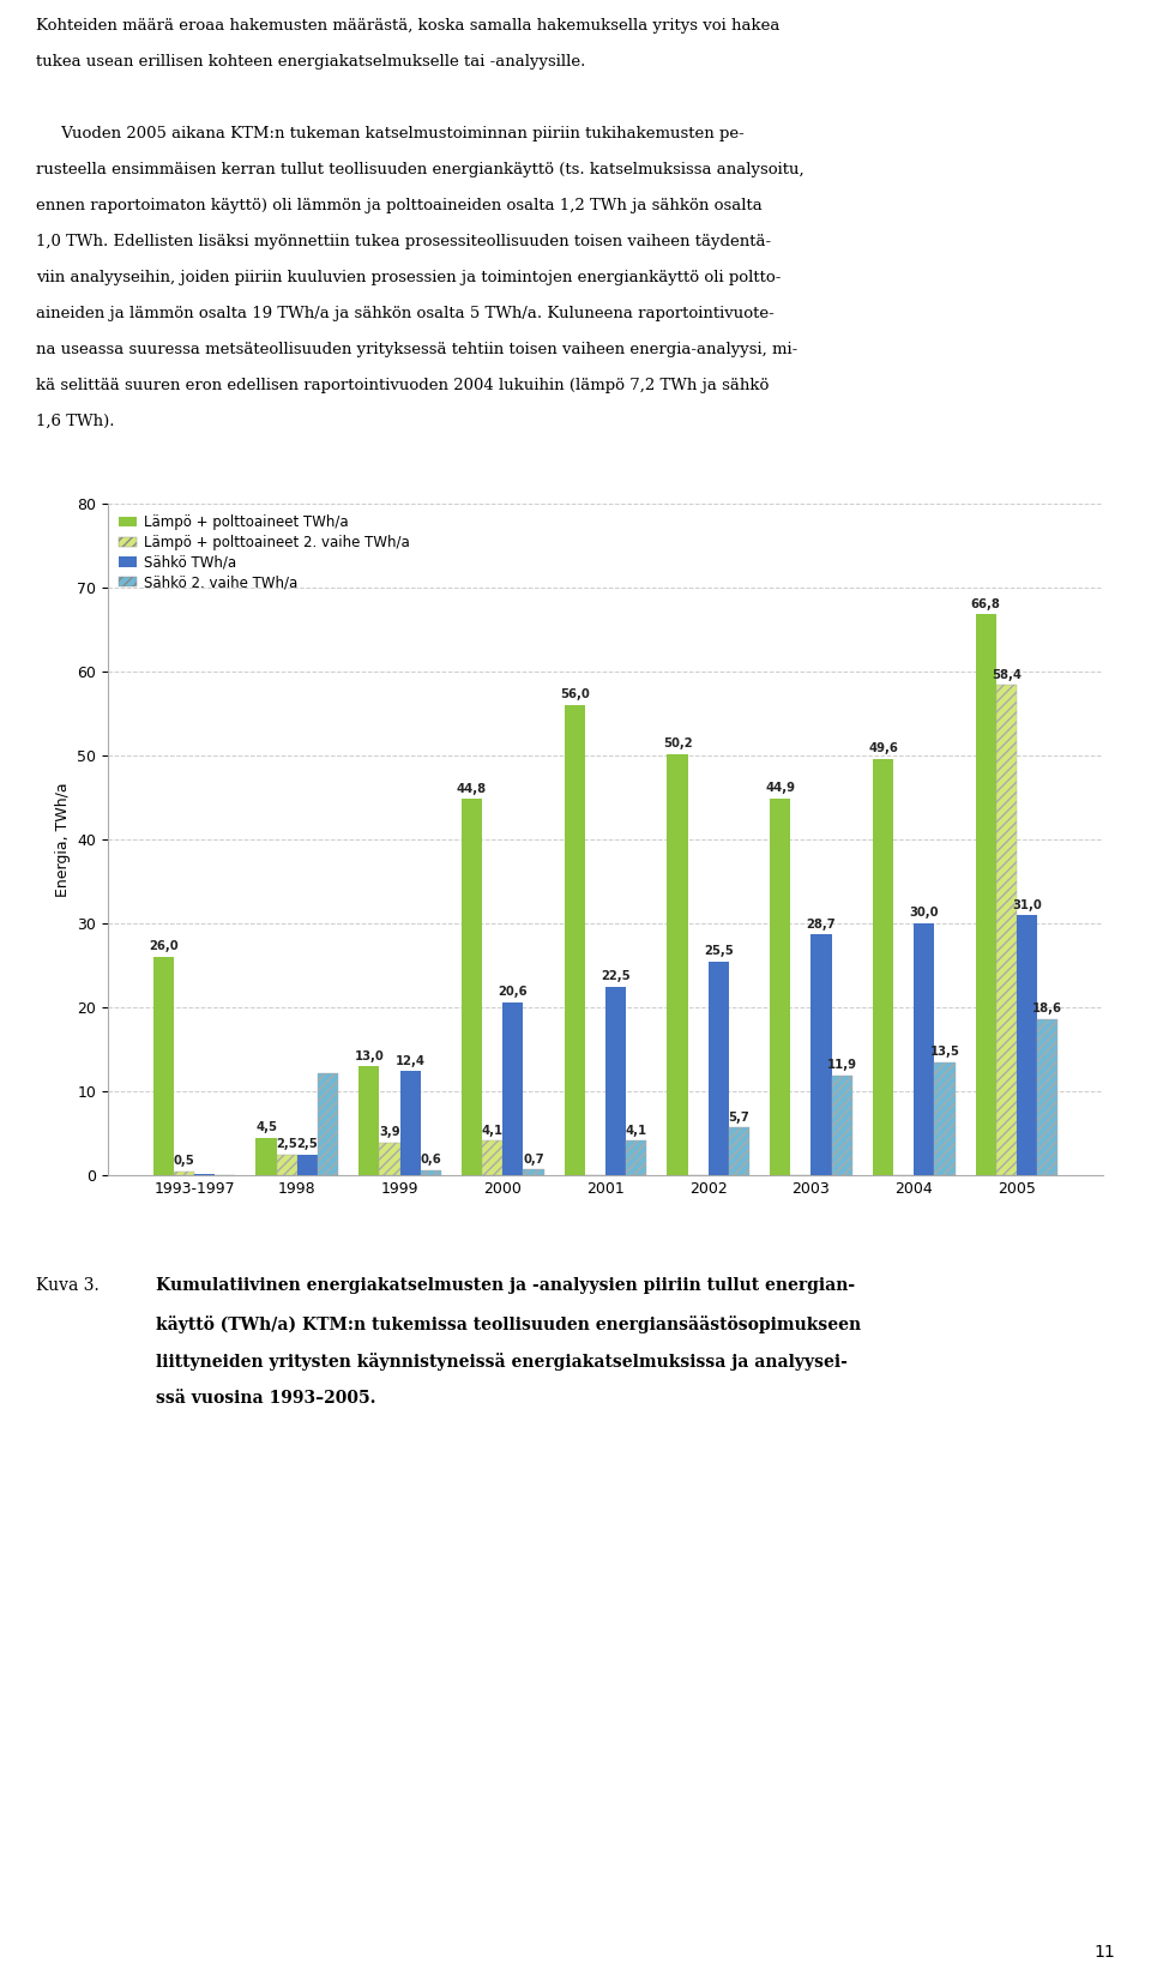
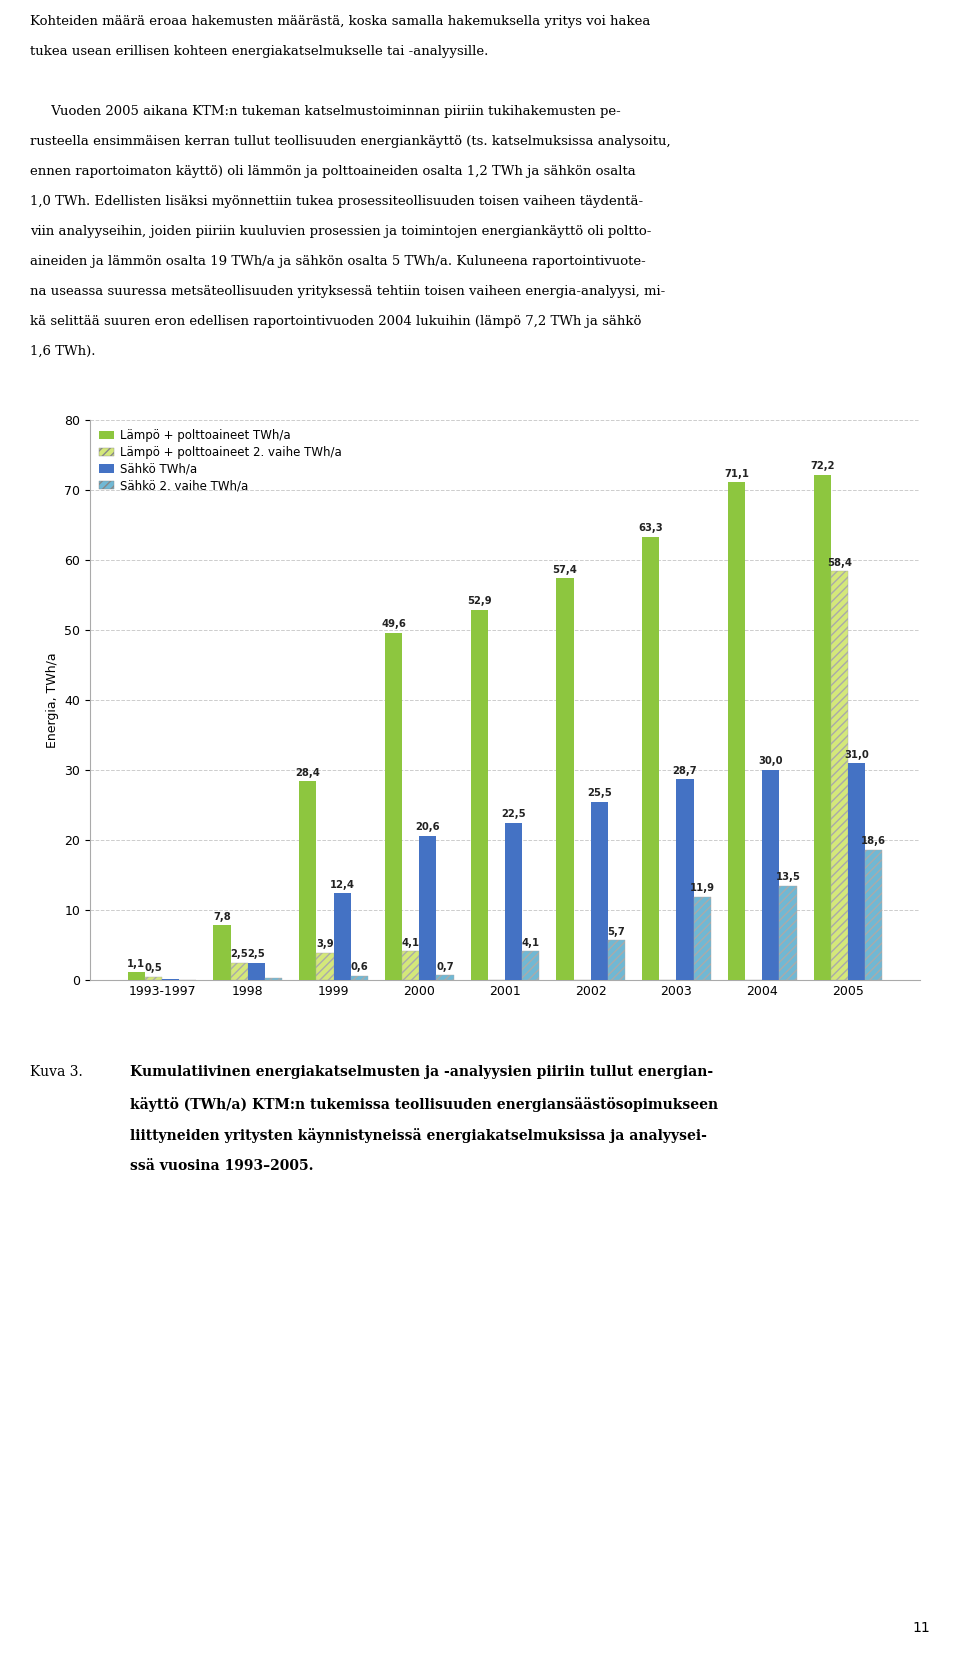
Lämpö + polttoaineet TWh/a/1993-1997: 26,0 -> 1,1
Lämpö + polttoaineet TWh/a/1998: 4,5 -> 7,8
Sähkö 2. vaihe TWh/a/1998: 12.2 -> 0.3
Lämpö + polttoaineet TWh/a/1999: 13,0 -> 28,4
Lämpö + polttoaineet TWh/a/2000: 44,8 -> 49,6
Lämpö + polttoaineet TWh/a/2001: 56,0 -> 52,9
Lämpö + polttoaineet TWh/a/2002: 50,2 -> 57,4
Lämpö + polttoaineet TWh/a/2003: 44,9 -> 63,3
Lämpö + polttoaineet TWh/a/2004: 49,6 -> 71,1
Lämpö + polttoaineet TWh/a/2005: 66,8 -> 72,2
